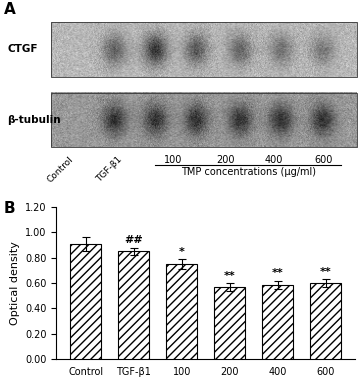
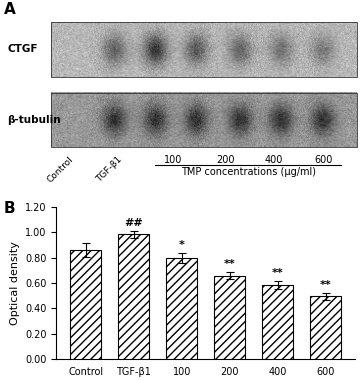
Control: 0.91 -> 0.86
TGF-β1: 0.85 -> 0.98
100: 0.75 -> 0.80
200: 0.57 -> 0.66
600: 0.60 -> 0.49
